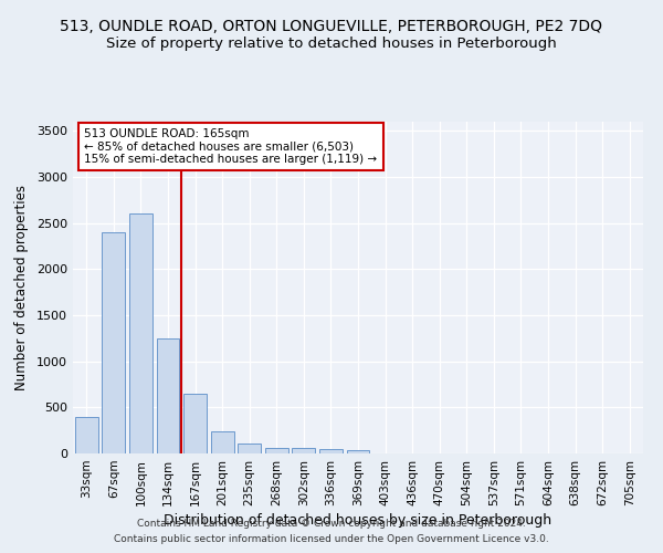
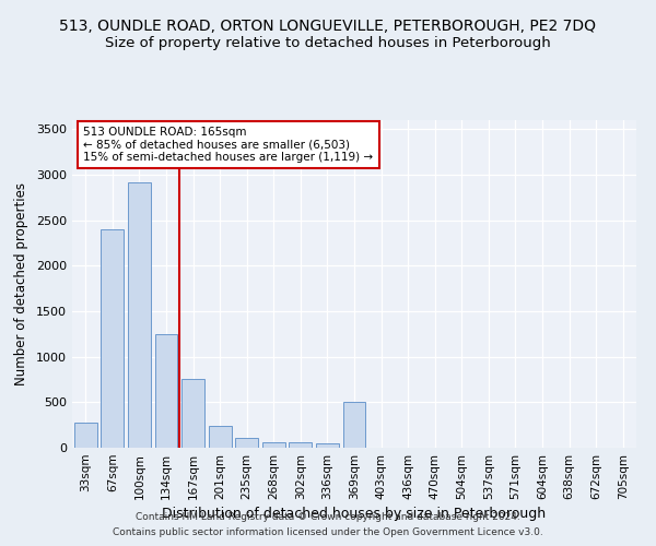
33sqm: 400 -> 280
100sqm: 2600 -> 2920
167sqm: 650 -> 760
369sqm: 40 -> 500
